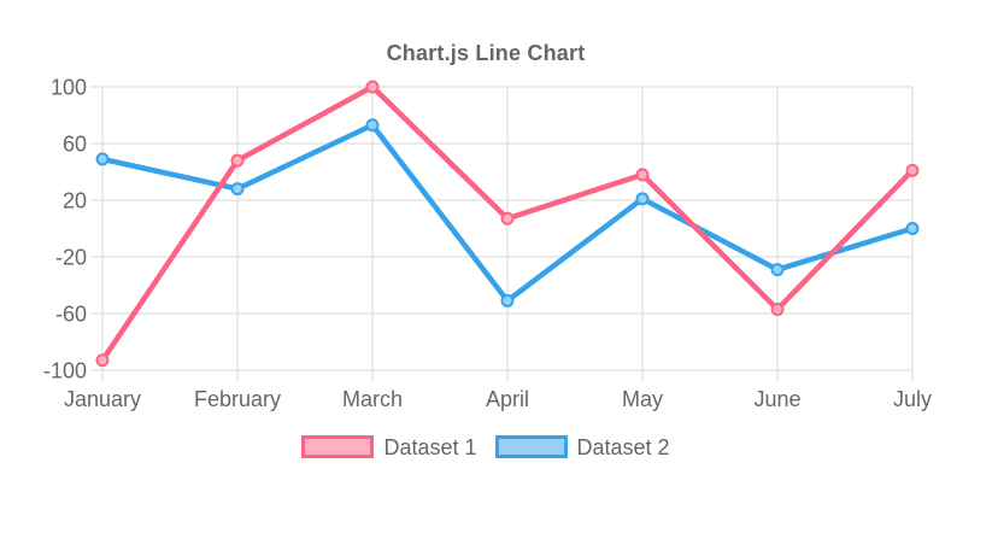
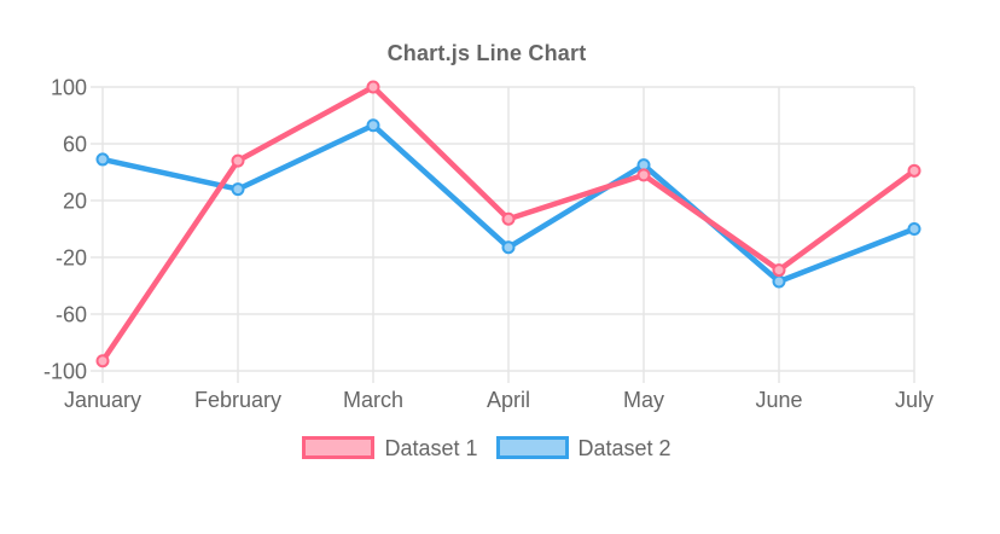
Dataset 2/April: -51 -> -13
Dataset 2/May: 21 -> 45
Dataset 1/June: -57 -> -29
Dataset 2/June: -29 -> -37
